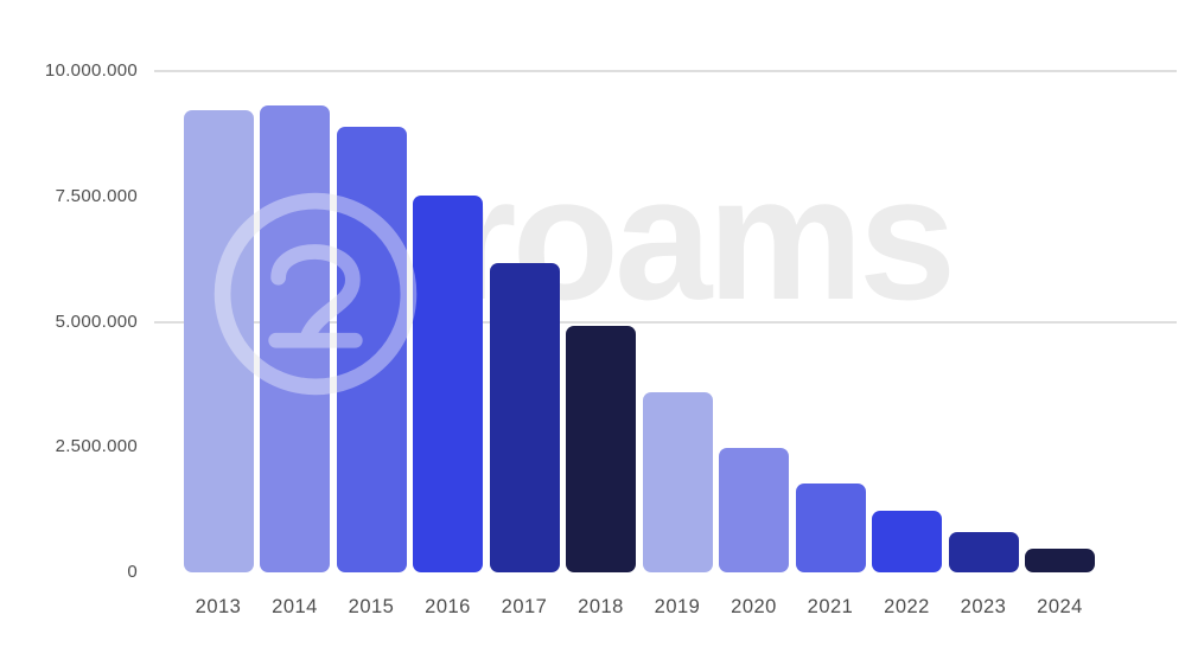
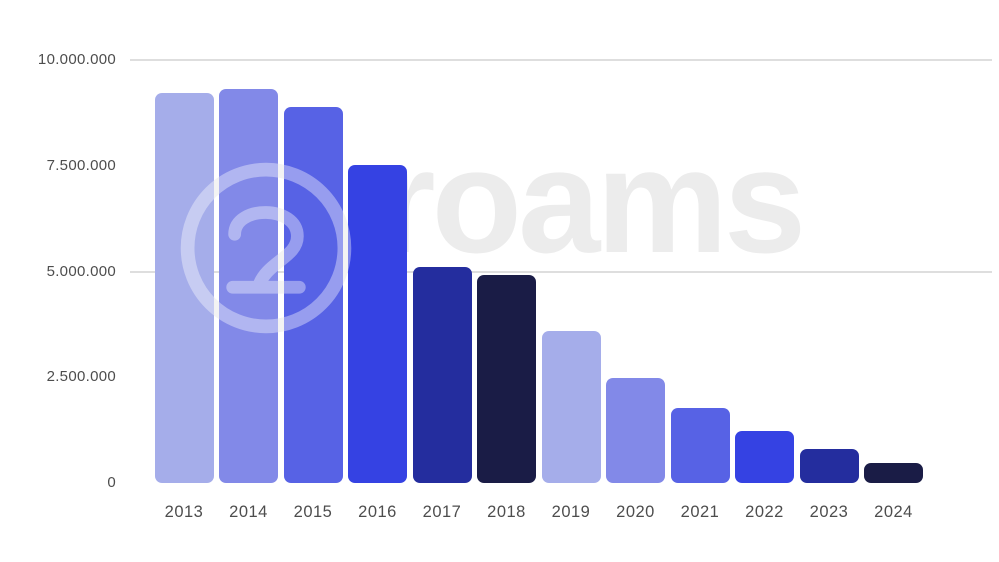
2017: 6200000 -> 5100000
